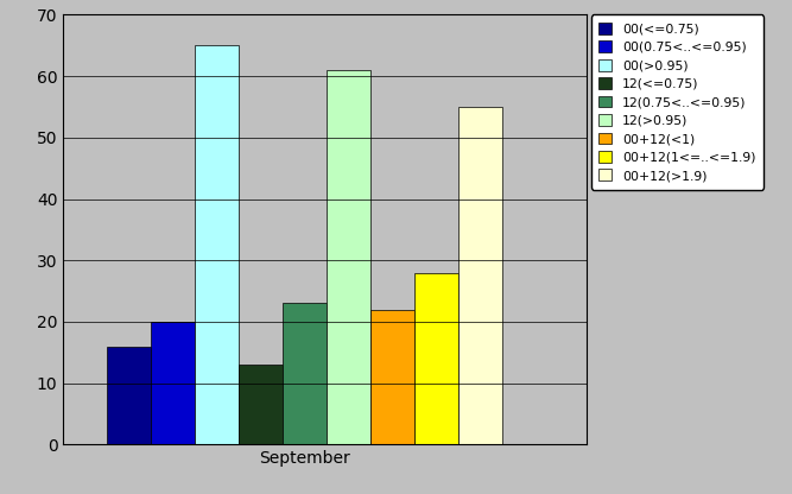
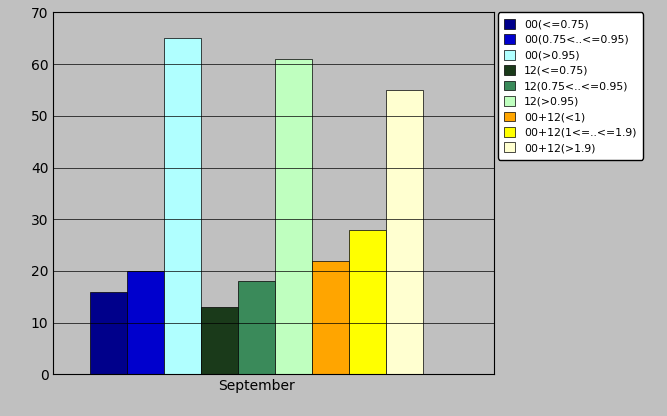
September: 23 -> 18
